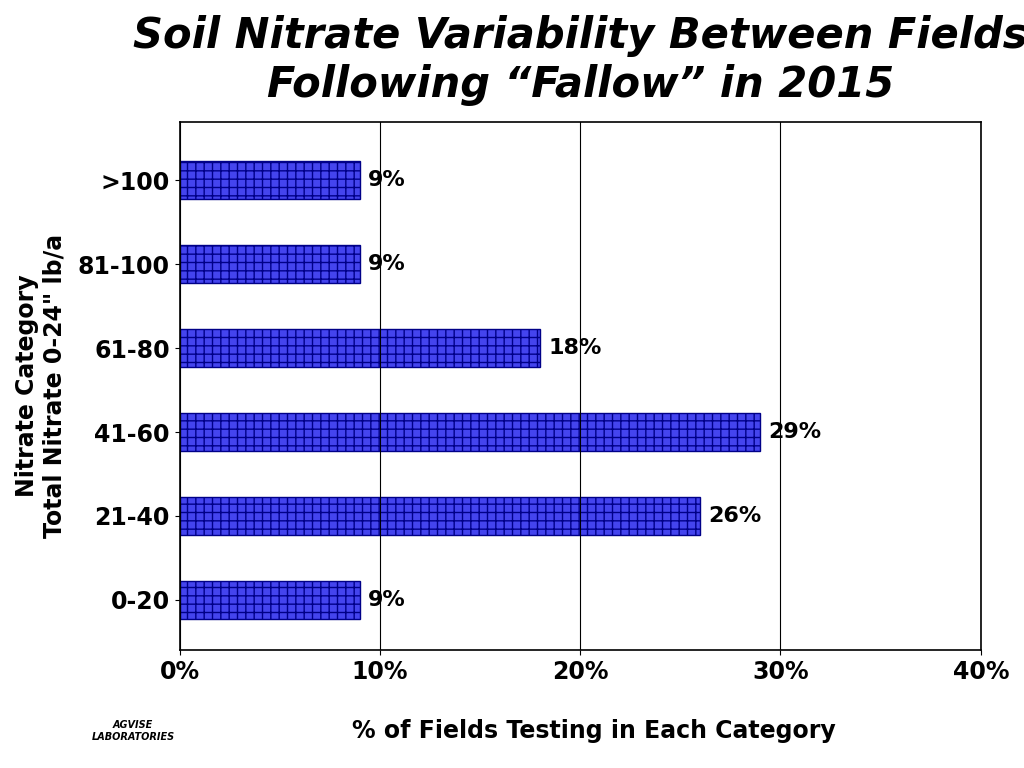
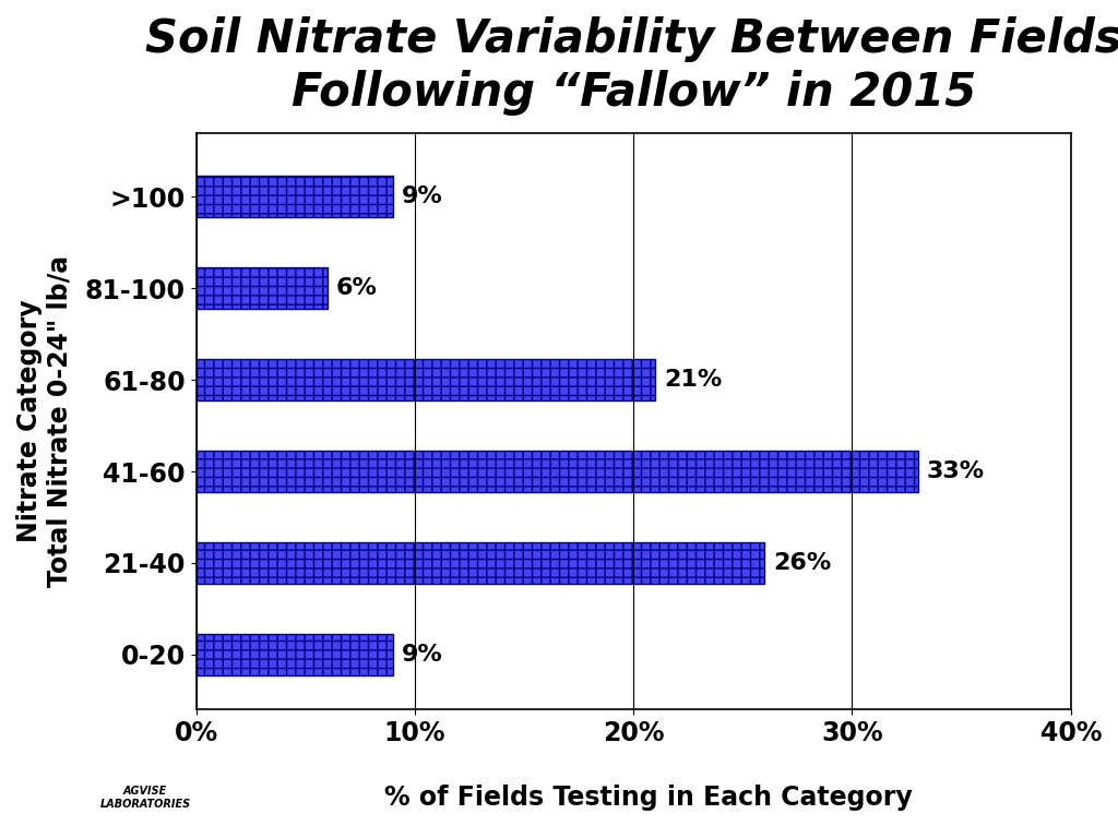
81-100: 9% -> 6%
61-80: 18% -> 21%
41-60: 29% -> 33%
